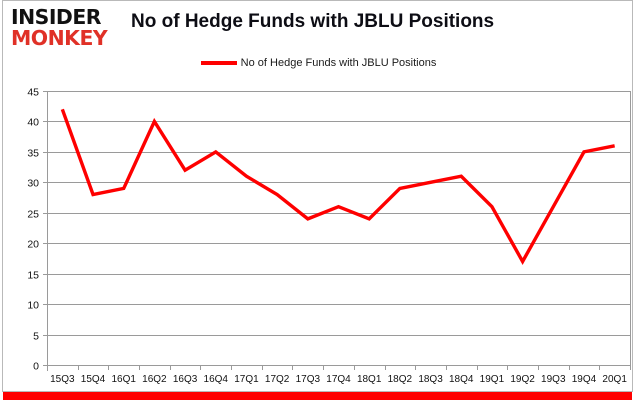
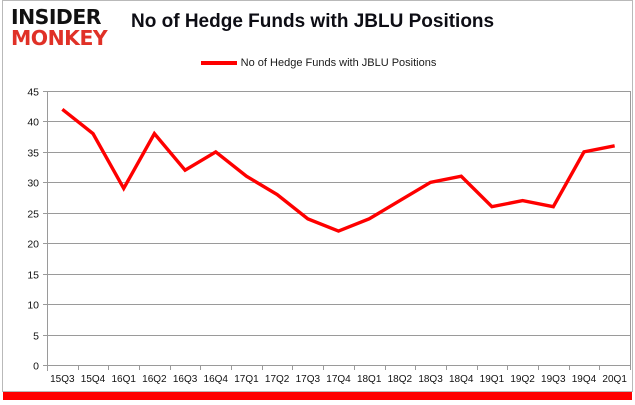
15Q4: 28 -> 38
16Q2: 40 -> 38
17Q4: 26 -> 22
18Q2: 29 -> 27
19Q2: 17 -> 27
